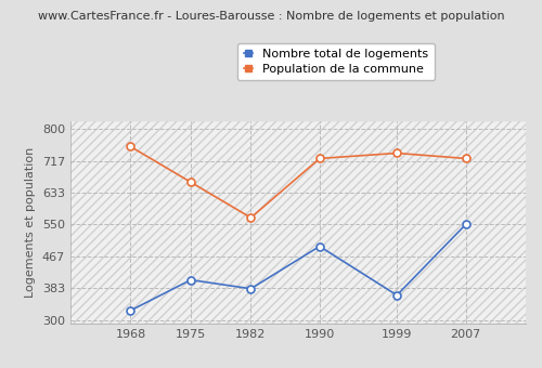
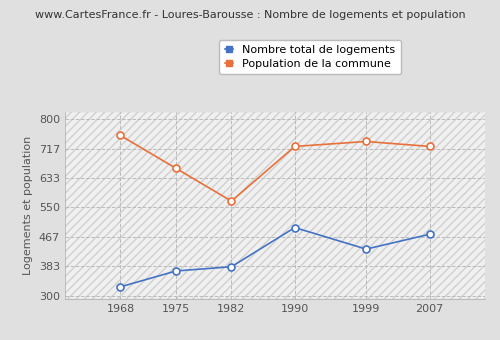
Nombre total de logements/1975: 405 -> 370
Nombre total de logements/1999: 365 -> 432
Nombre total de logements/2007: 550 -> 474
